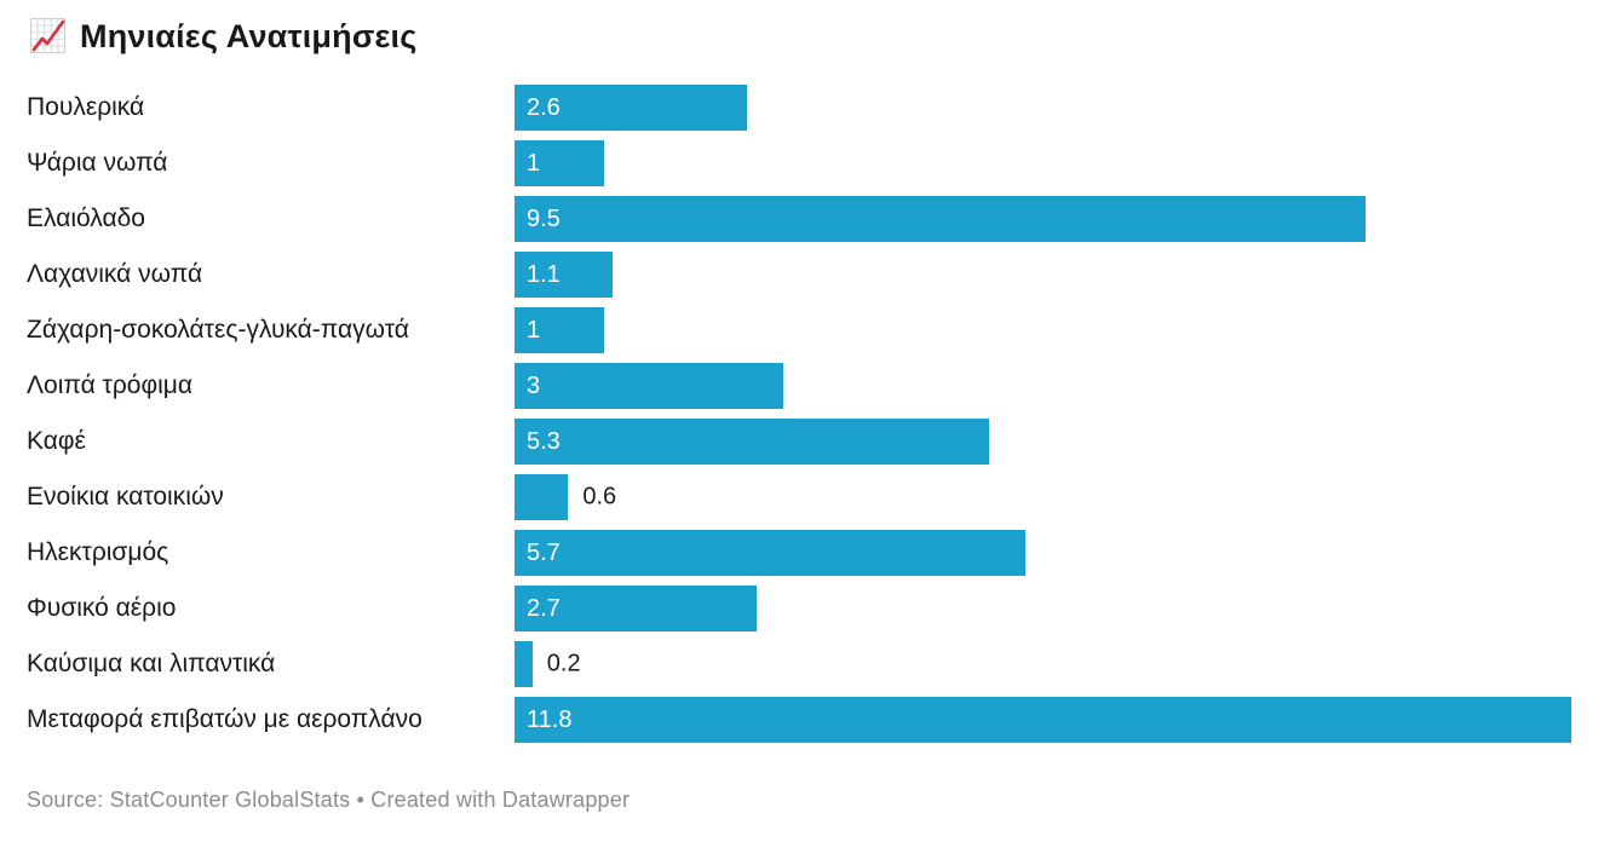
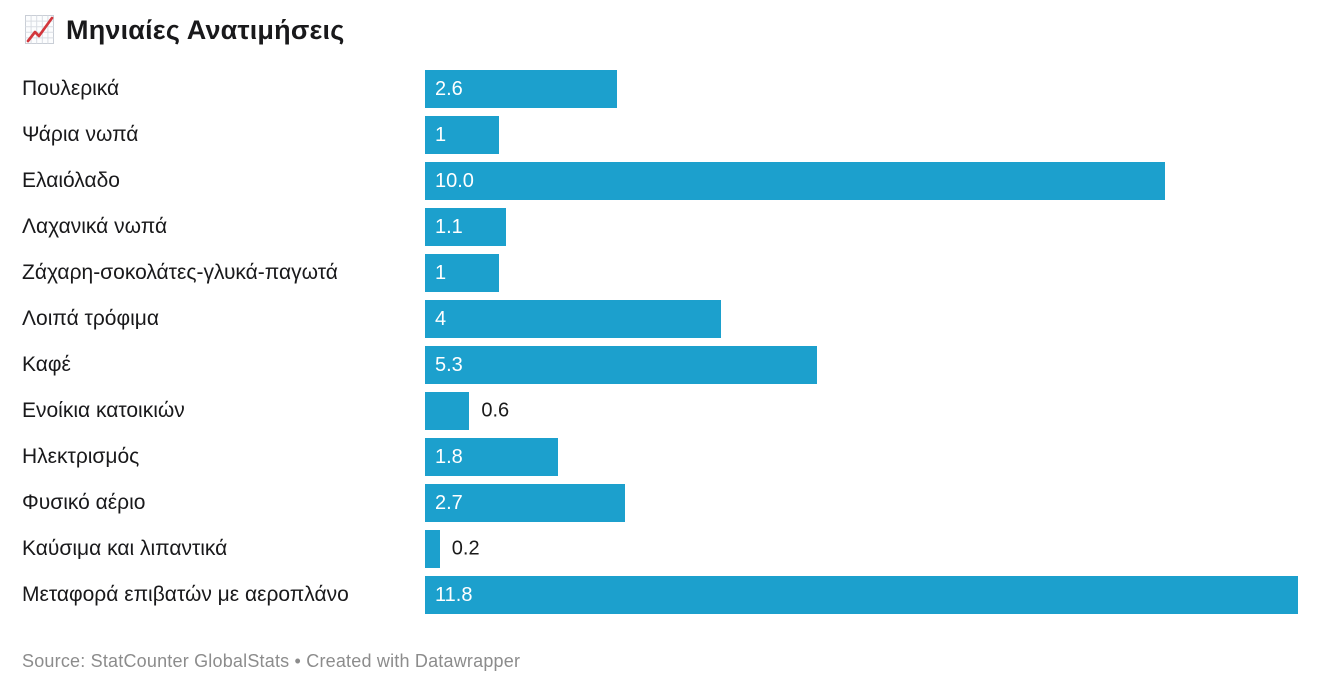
Ελαιόλαδο: 9.5 -> 10.0
Λοιπά τρόφιμα: 3 -> 4
Ηλεκτρισμός: 5.7 -> 1.8
